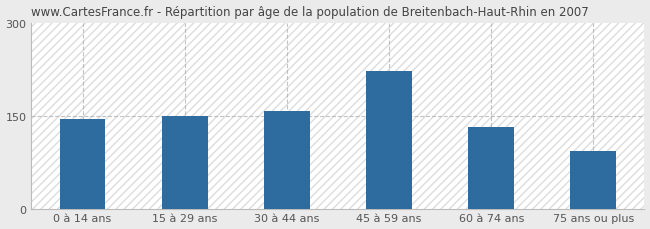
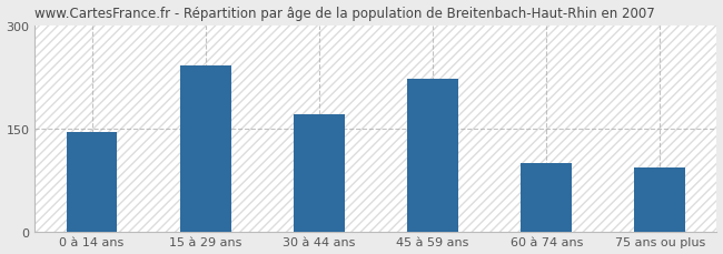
15 à 29 ans: 150 -> 242
30 à 44 ans: 157 -> 170
60 à 74 ans: 132 -> 100
